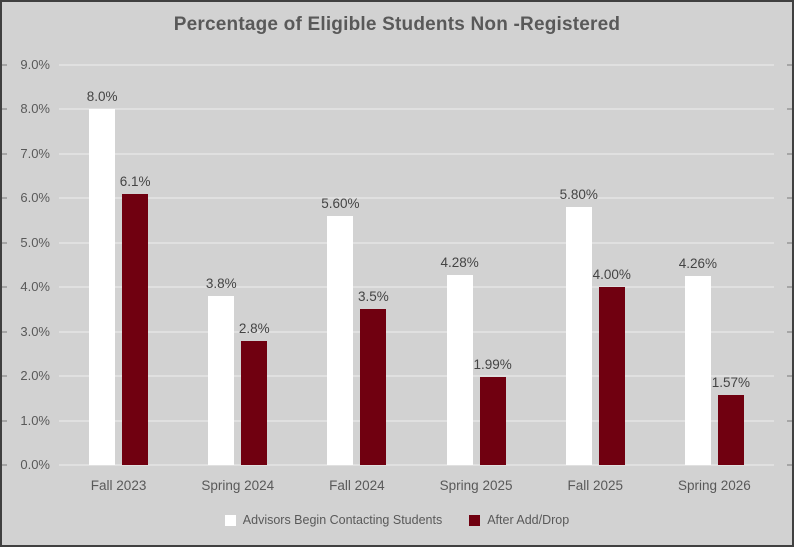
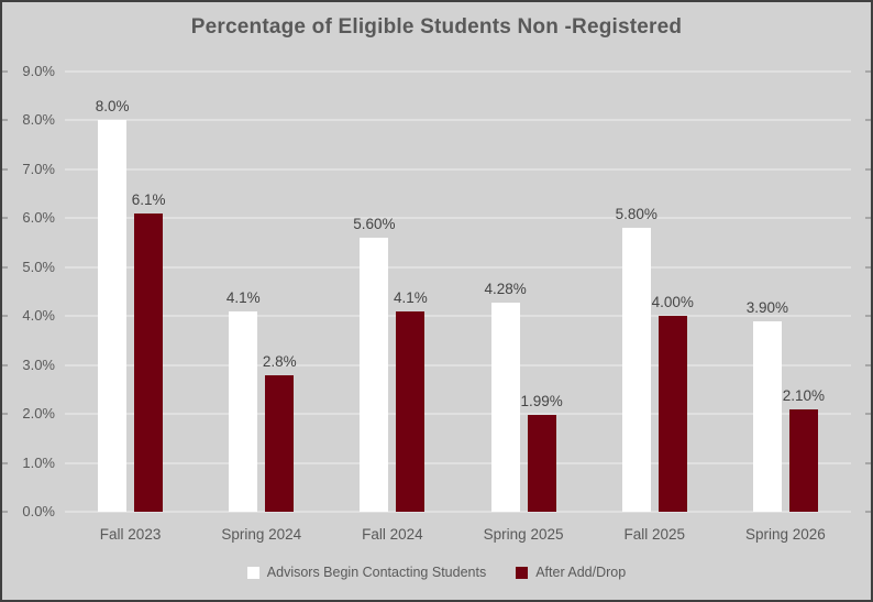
Advisors Begin Contacting Students/Spring 2024: 3.8% -> 4.1%
After Add/Drop/Fall 2024: 3.5% -> 4.1%
Advisors Begin Contacting Students/Spring 2026: 4.26% -> 3.90%
After Add/Drop/Spring 2026: 1.57% -> 2.10%
